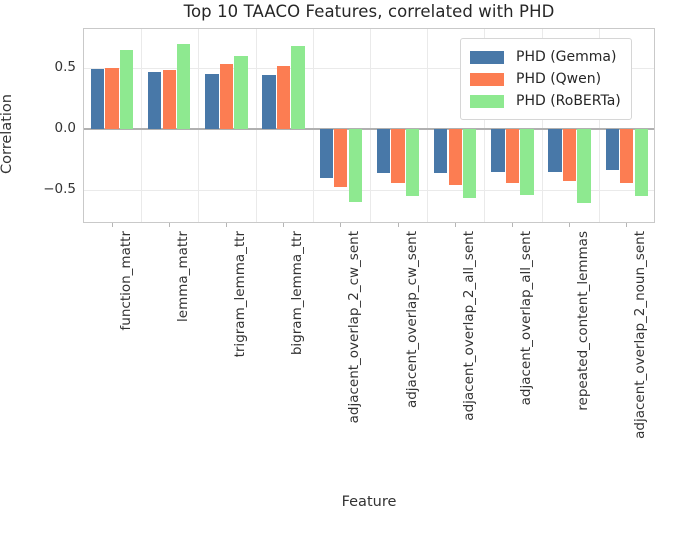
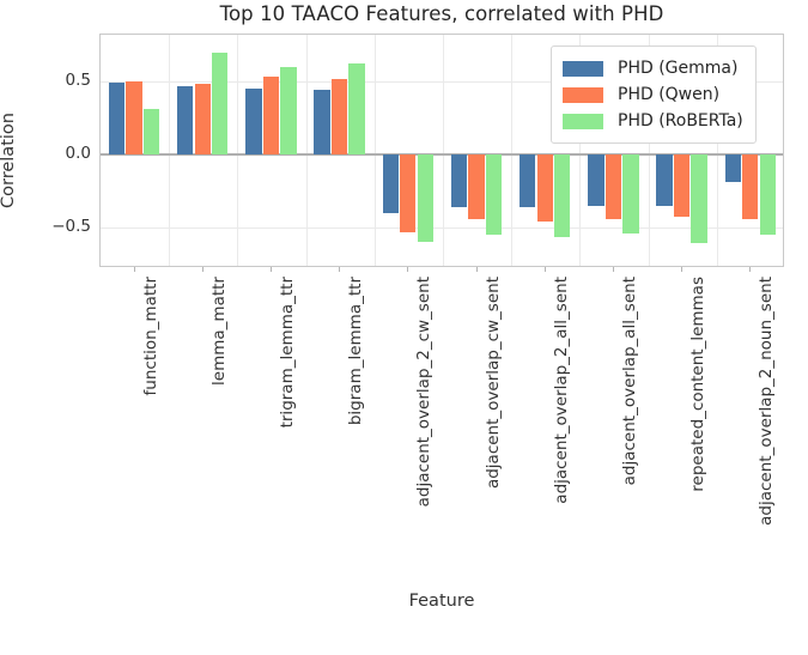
PHD (RoBERTa)/function_mattr: 0.65 -> 0.31
PHD (RoBERTa)/bigram_lemma_ttr: 0.68 -> 0.62
PHD (Qwen)/adjacent_overlap_2_cw_sent: -0.48 -> -0.53
PHD (Gemma)/adjacent_overlap_2_noun_sent: -0.34 -> -0.19
